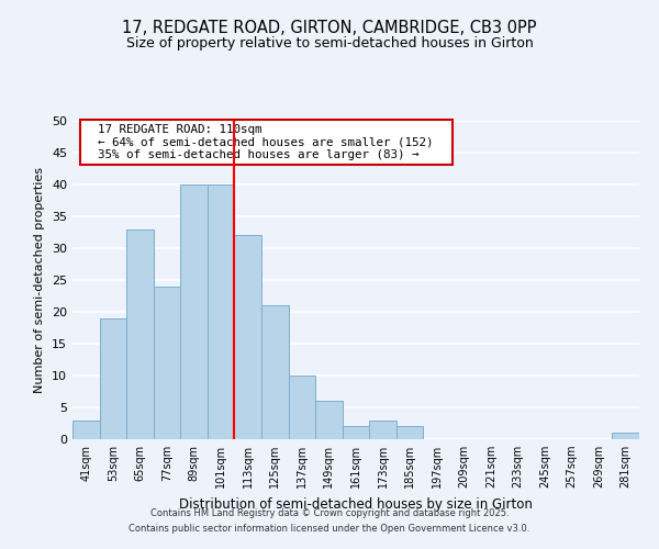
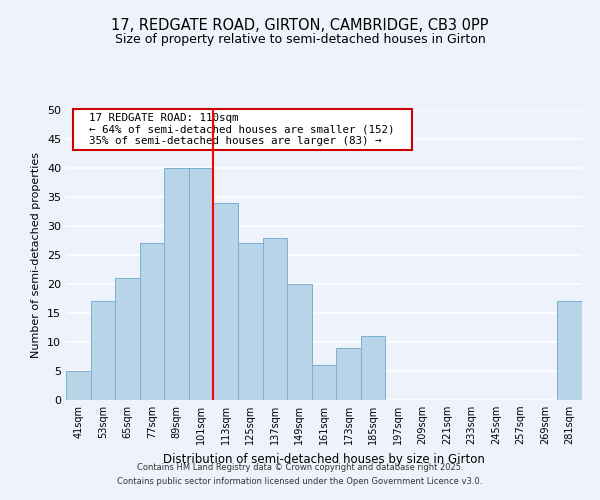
41sqm: 3 -> 5
53sqm: 19 -> 17
65sqm: 33 -> 21
77sqm: 24 -> 27
113sqm: 32 -> 34
125sqm: 21 -> 27
137sqm: 10 -> 28
149sqm: 6 -> 20
161sqm: 2 -> 6
173sqm: 3 -> 9
185sqm: 2 -> 11
281sqm: 1 -> 17
